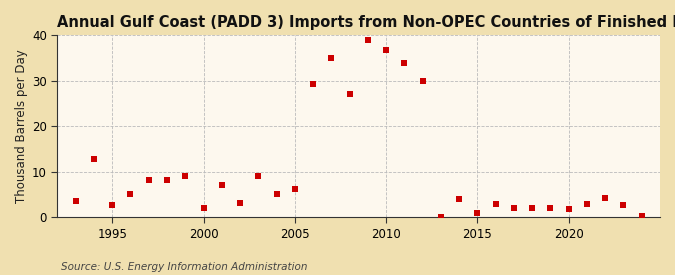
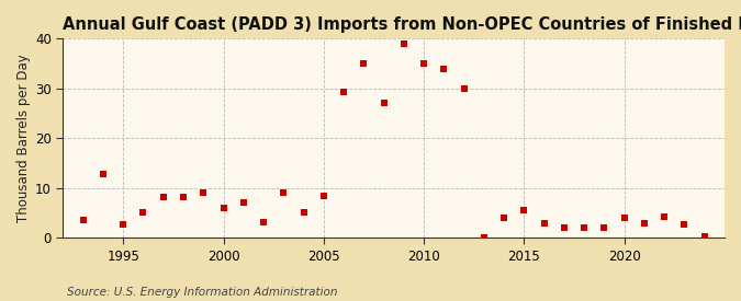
2000: 2.0 -> 6.0
2005: 6.2 -> 8.5
2010: 36.8 -> 35.0
2015: 1.0 -> 5.5
2020: 1.9 -> 4.0
